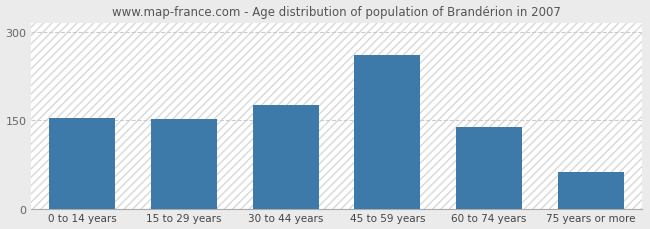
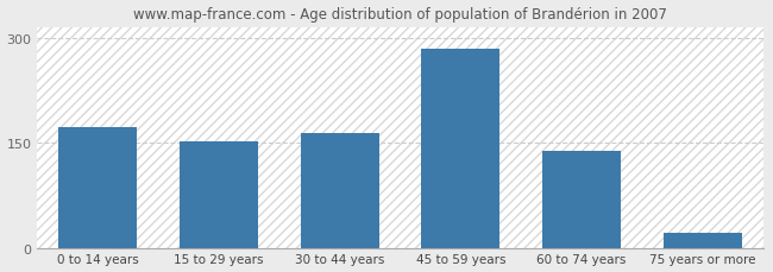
0 to 14 years: 154 -> 172
30 to 44 years: 176 -> 163
45 to 59 years: 260 -> 285
75 years or more: 62 -> 22
